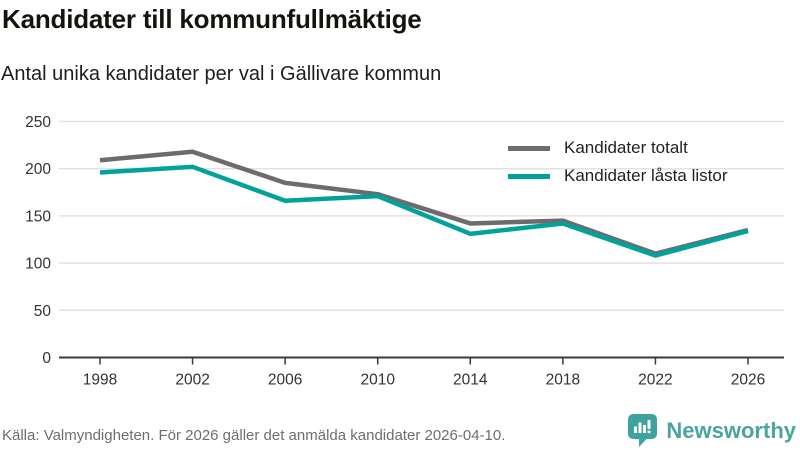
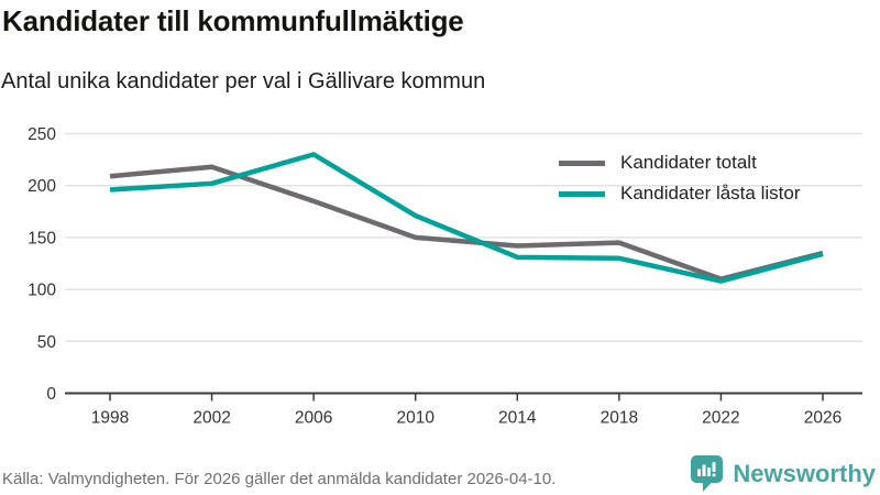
Kandidater låsta listor/2006: 170 -> 230
Kandidater totalt/2010: 170 -> 150
Kandidater låsta listor/2018: 140 -> 130
